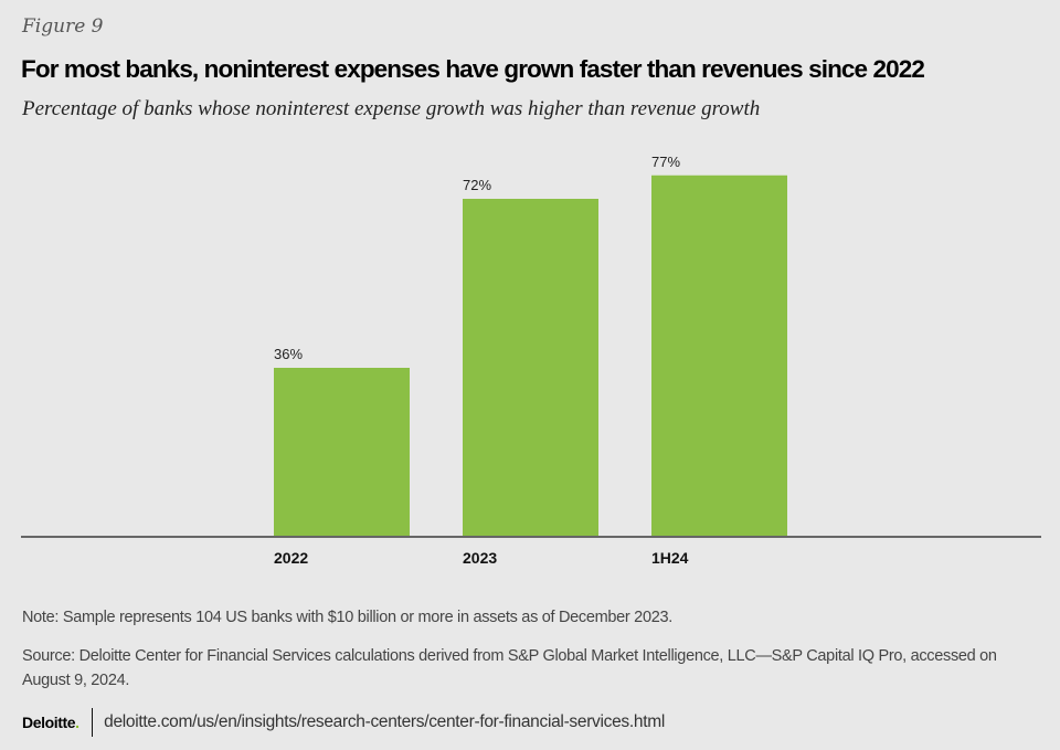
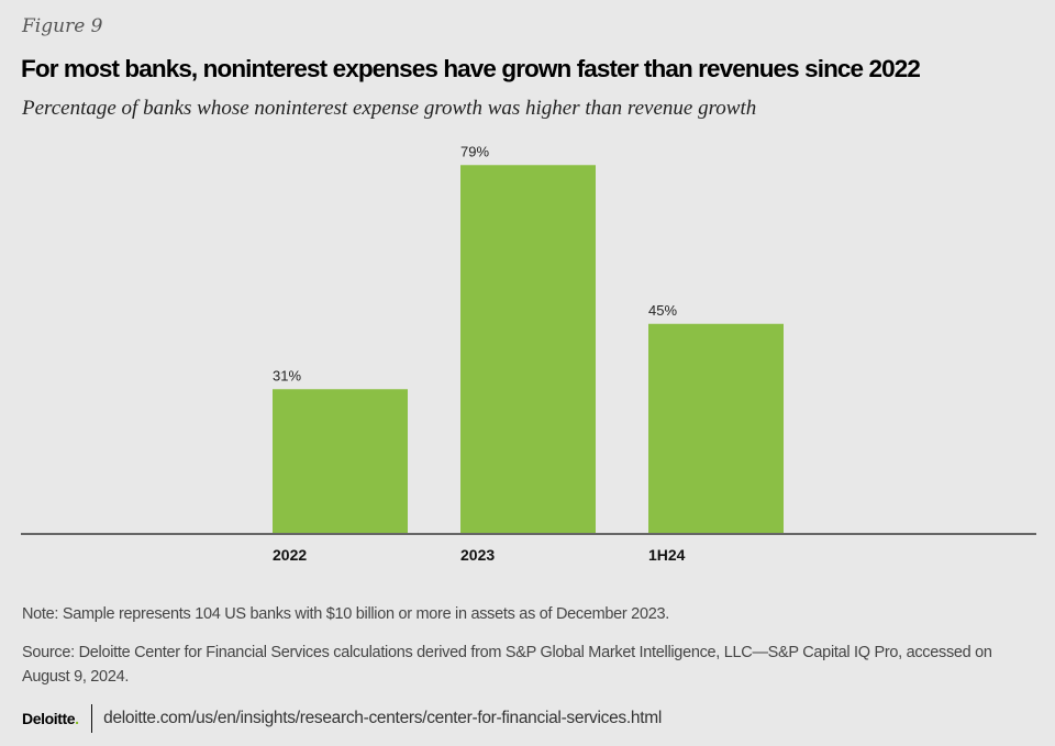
2022: 36% -> 31%
2023: 72% -> 79%
1H24: 77% -> 45%
